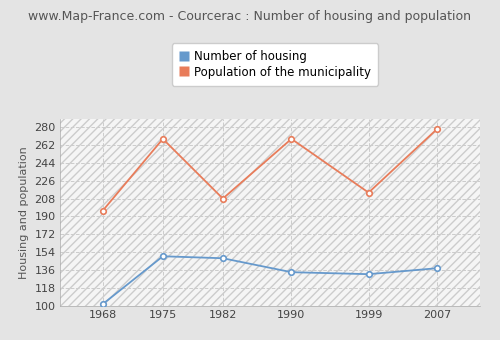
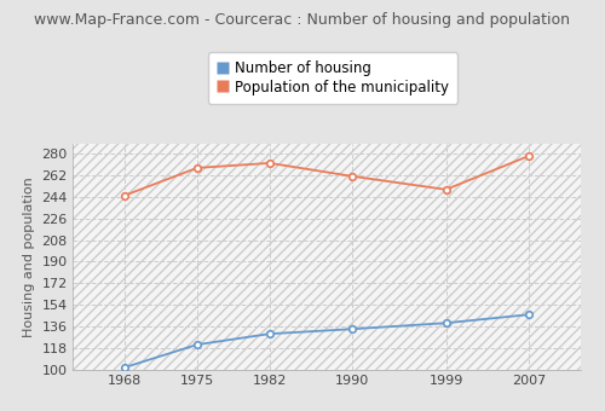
Population of the municipality/1968: 196 -> 245
Number of housing/1975: 150 -> 121
Number of housing/1982: 148 -> 130
Population of the municipality/1982: 208 -> 272
Population of the municipality/1990: 268 -> 261
Number of housing/1999: 132 -> 139
Population of the municipality/1999: 214 -> 250
Number of housing/2007: 138 -> 146
